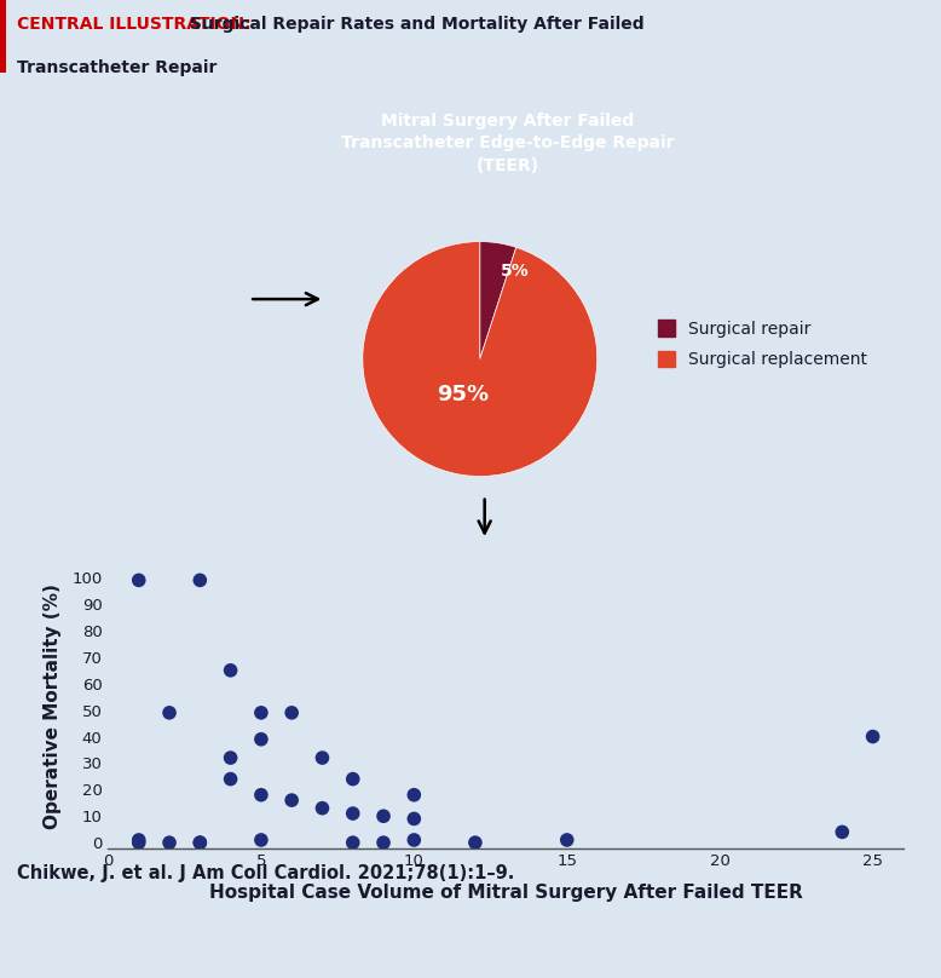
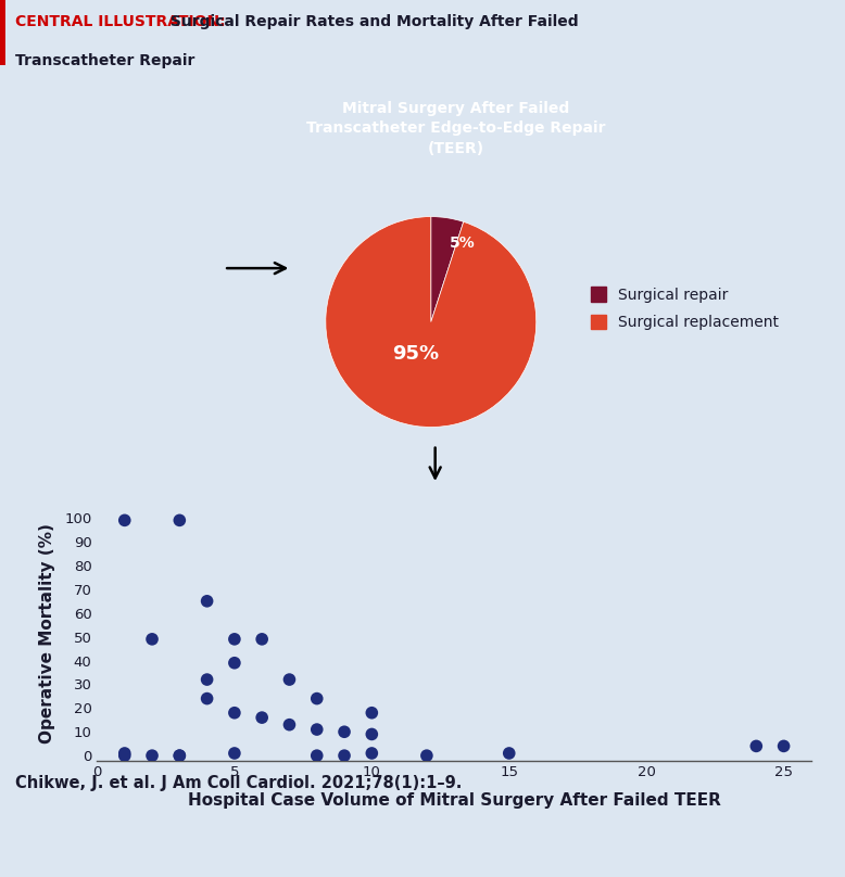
25: 40 -> 4
